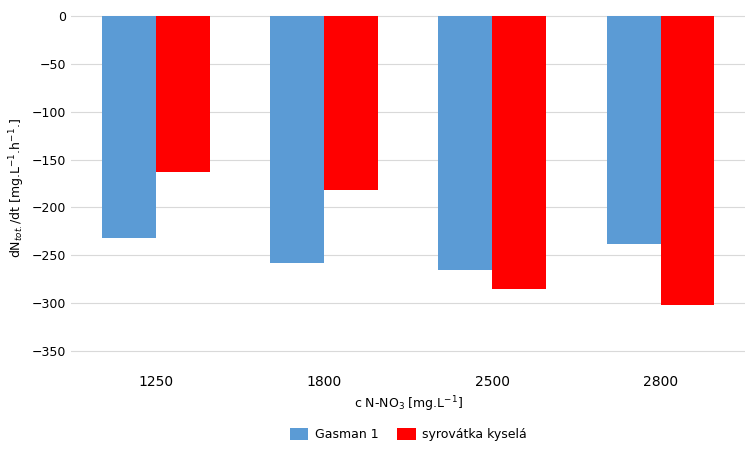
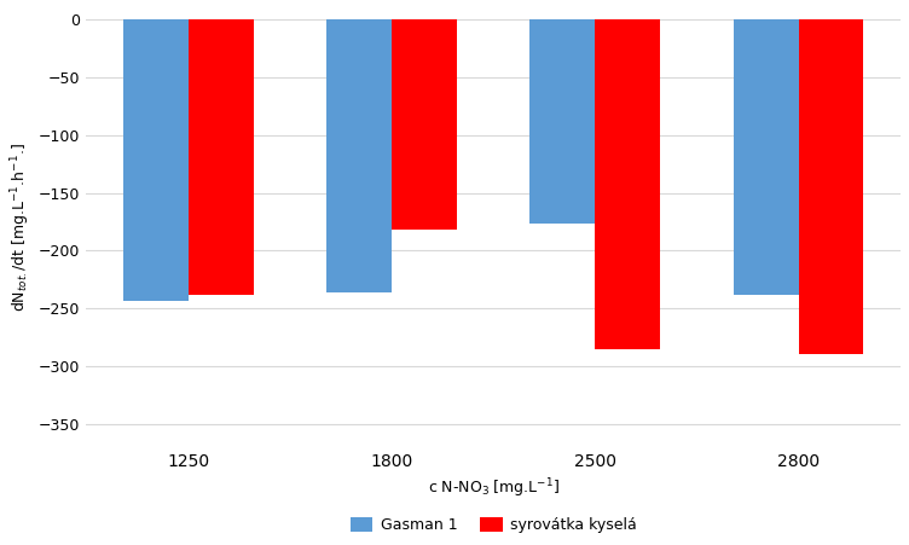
Gasman 1/1250: -232 -> -244
syrovátka kyselá/1250: -163 -> -238
Gasman 1/1800: -258 -> -236
Gasman 1/2500: -265 -> -176
syrovátka kyselá/2800: -302 -> -290
